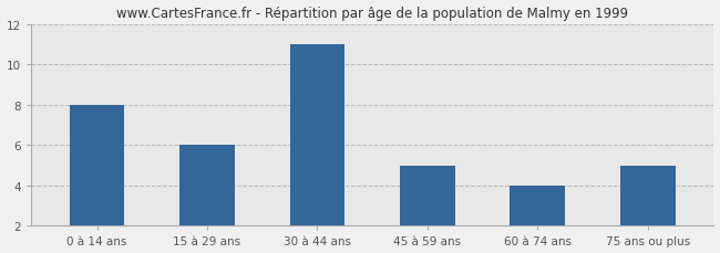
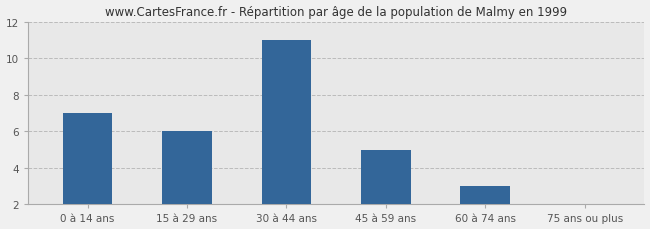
0 à 14 ans: 8 -> 7
60 à 74 ans: 4 -> 3
75 ans ou plus: 5 -> 2
